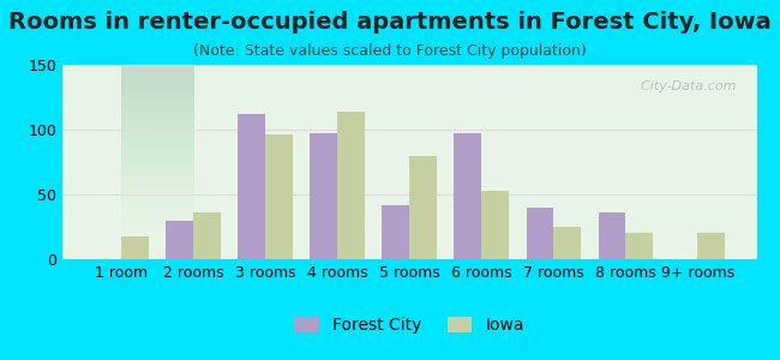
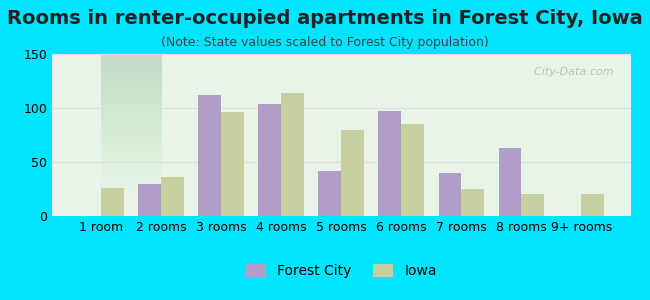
Iowa/1 room: 18 -> 26
Forest City/4 rooms: 97 -> 104
Iowa/6 rooms: 53 -> 85
Forest City/8 rooms: 36 -> 63
